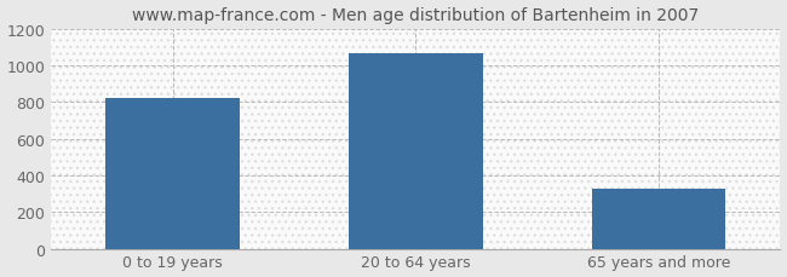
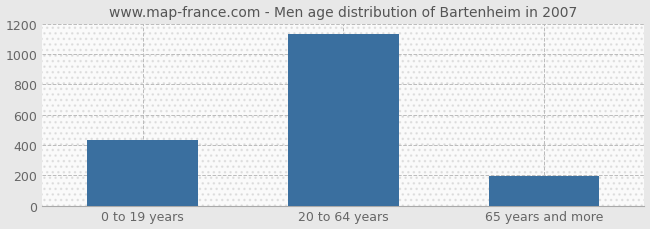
0 to 19 years: 820 -> 430
20 to 64 years: 1070 -> 1130
65 years and more: 330 -> 190
